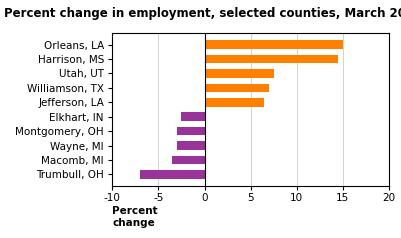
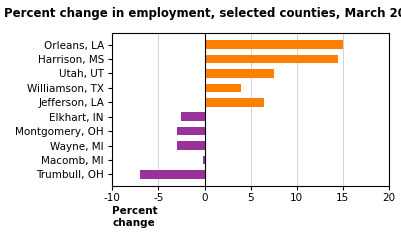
Williamson, TX: 7.0 -> 4.0
Macomb, MI: -3.5 -> -0.2
